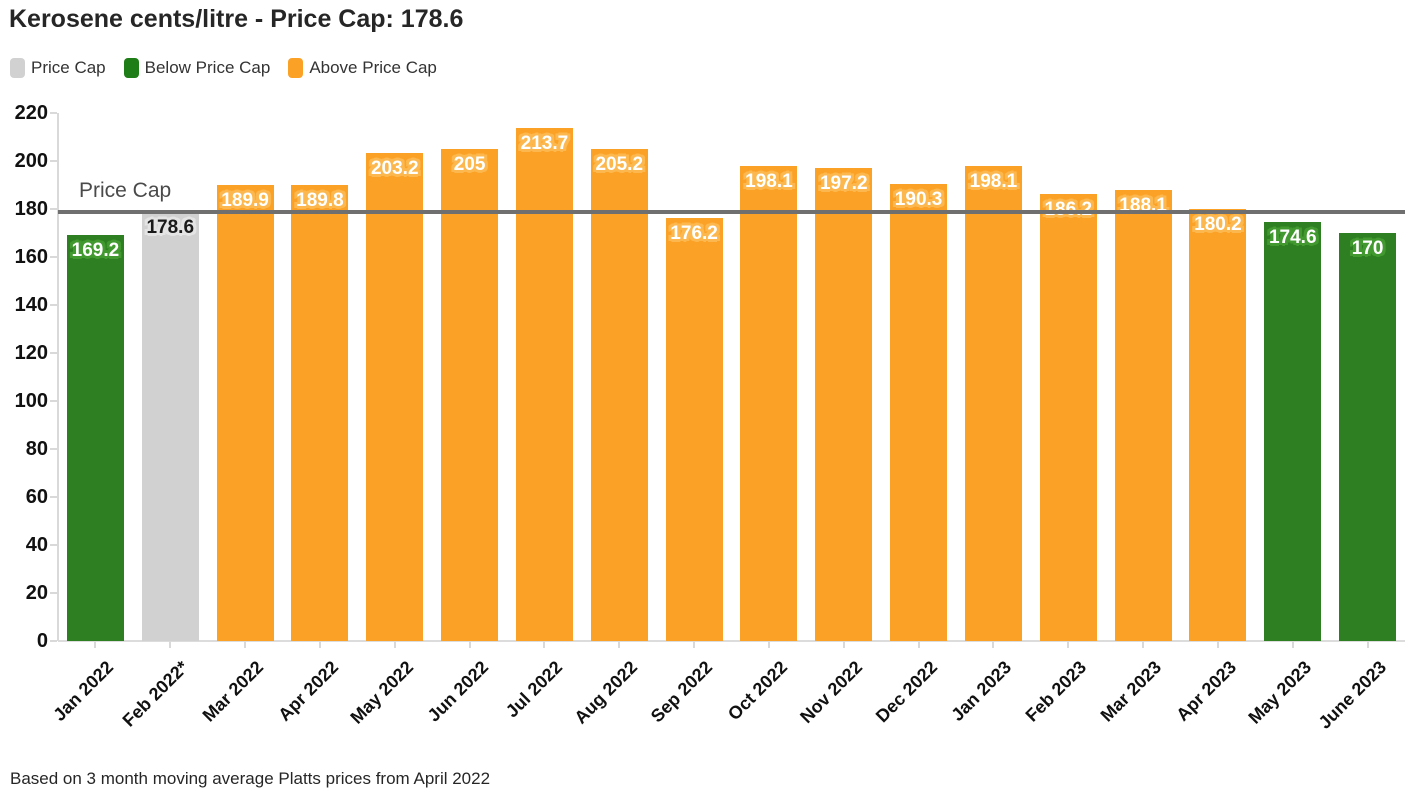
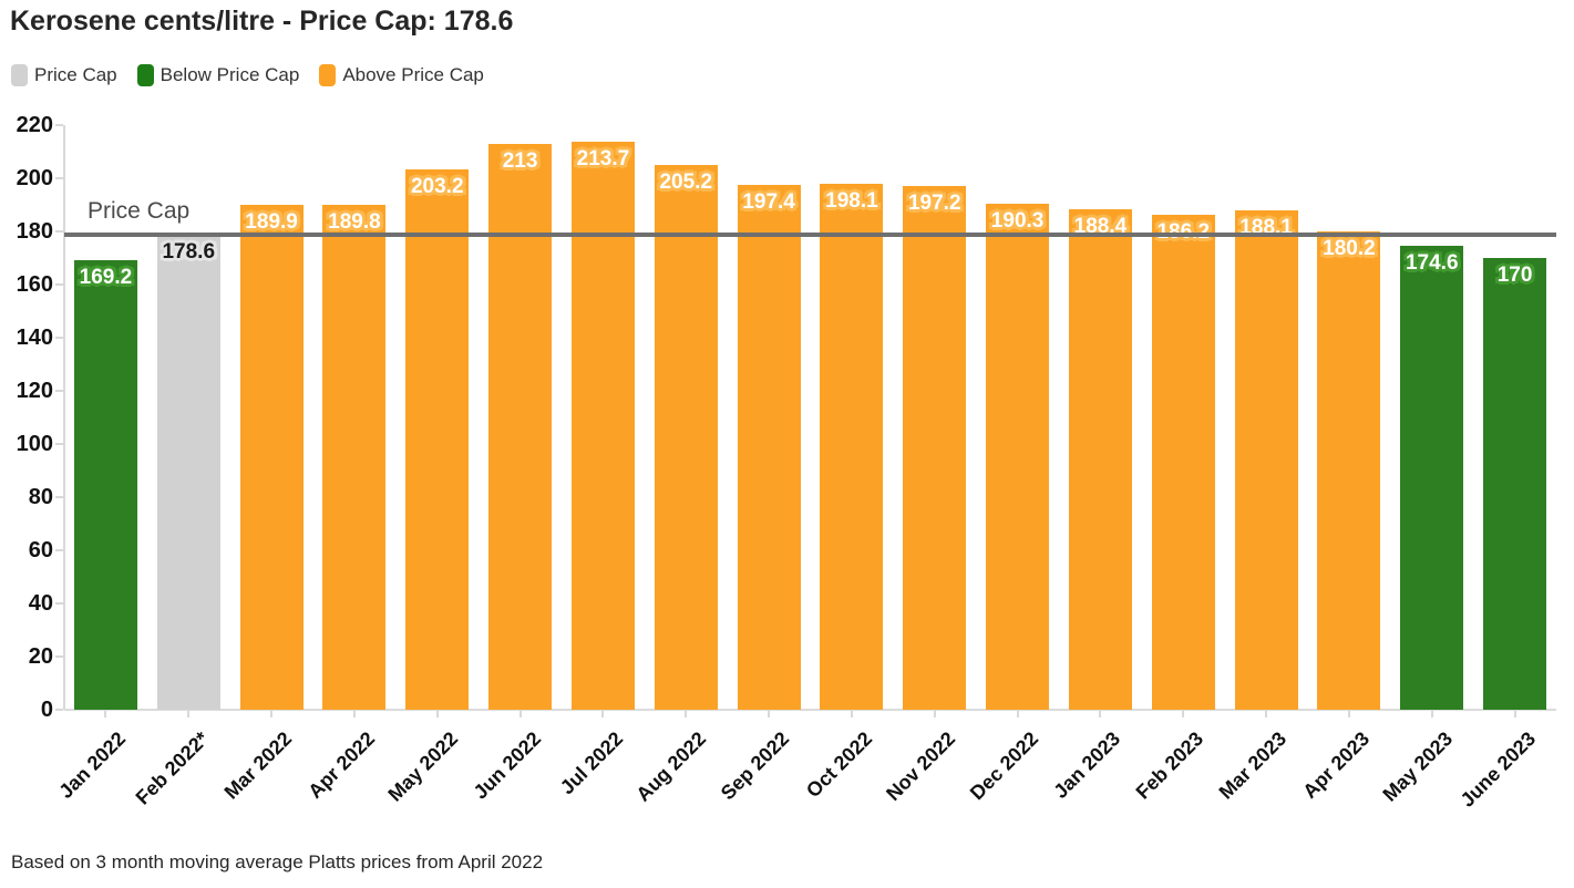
Jun 2022: 205 -> 213
Sep 2022: 176.2 -> 197.4
Jan 2023: 198.1 -> 188.4
